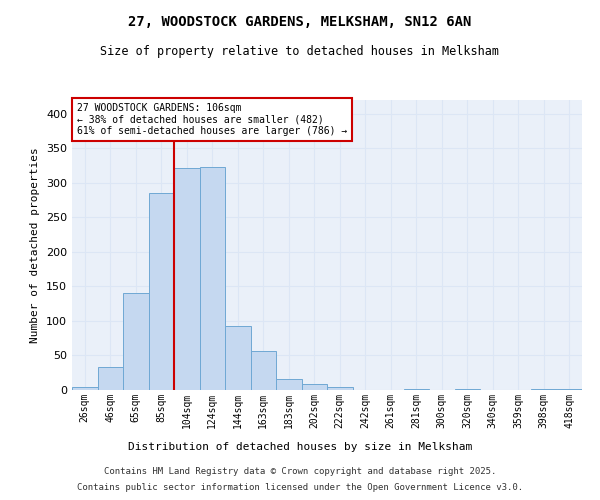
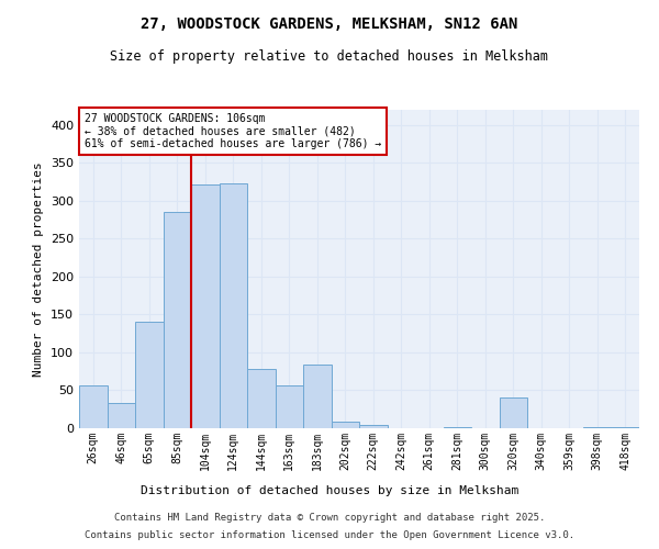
26sqm: 5 -> 56
144sqm: 93 -> 78
183sqm: 16 -> 84
320sqm: 1 -> 40
